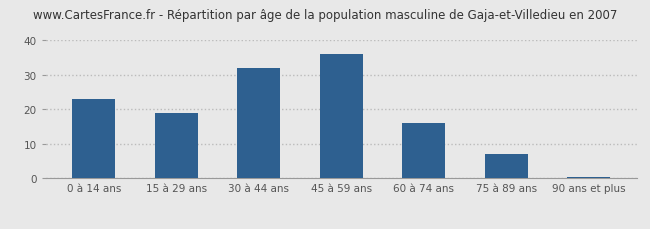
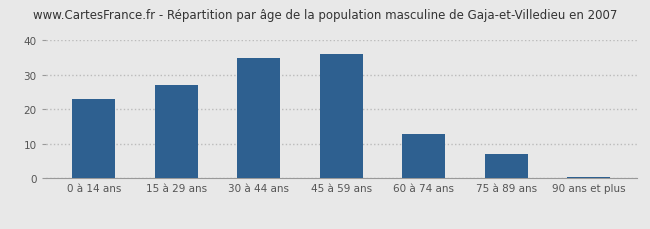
15 à 29 ans: 19.0 -> 27.0
30 à 44 ans: 32.0 -> 35.0
60 à 74 ans: 16.0 -> 13.0
